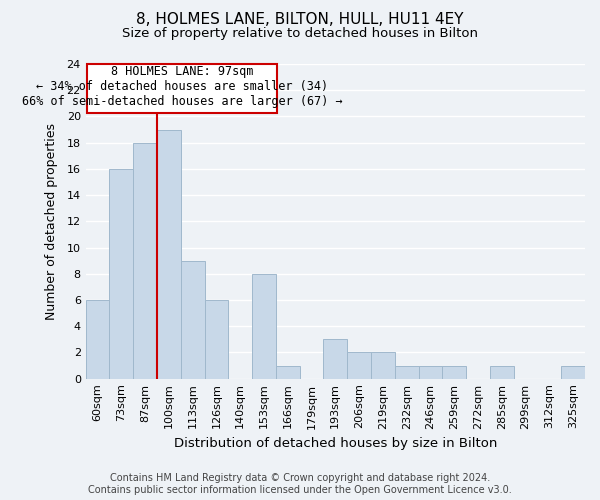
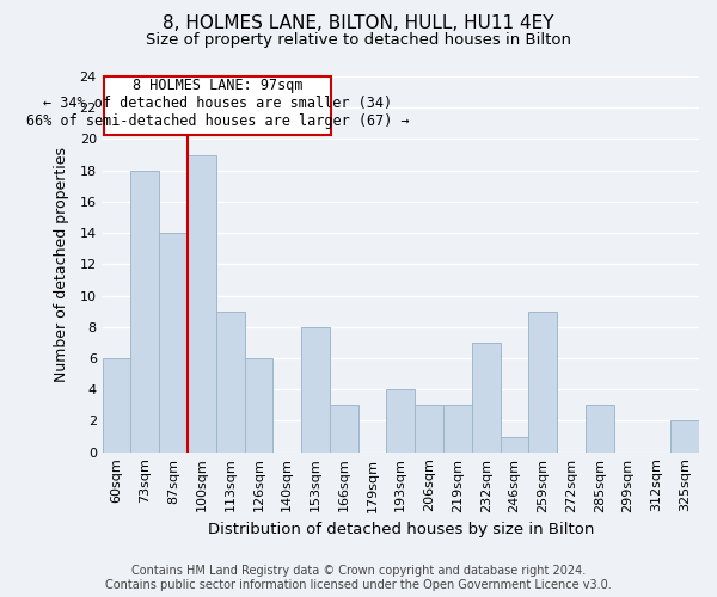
73sqm: 16 -> 18
87sqm: 18 -> 14
166sqm: 1 -> 3
193sqm: 3 -> 4
206sqm: 2 -> 3
219sqm: 2 -> 3
232sqm: 1 -> 7
259sqm: 1 -> 9
285sqm: 1 -> 3
325sqm: 1 -> 2
